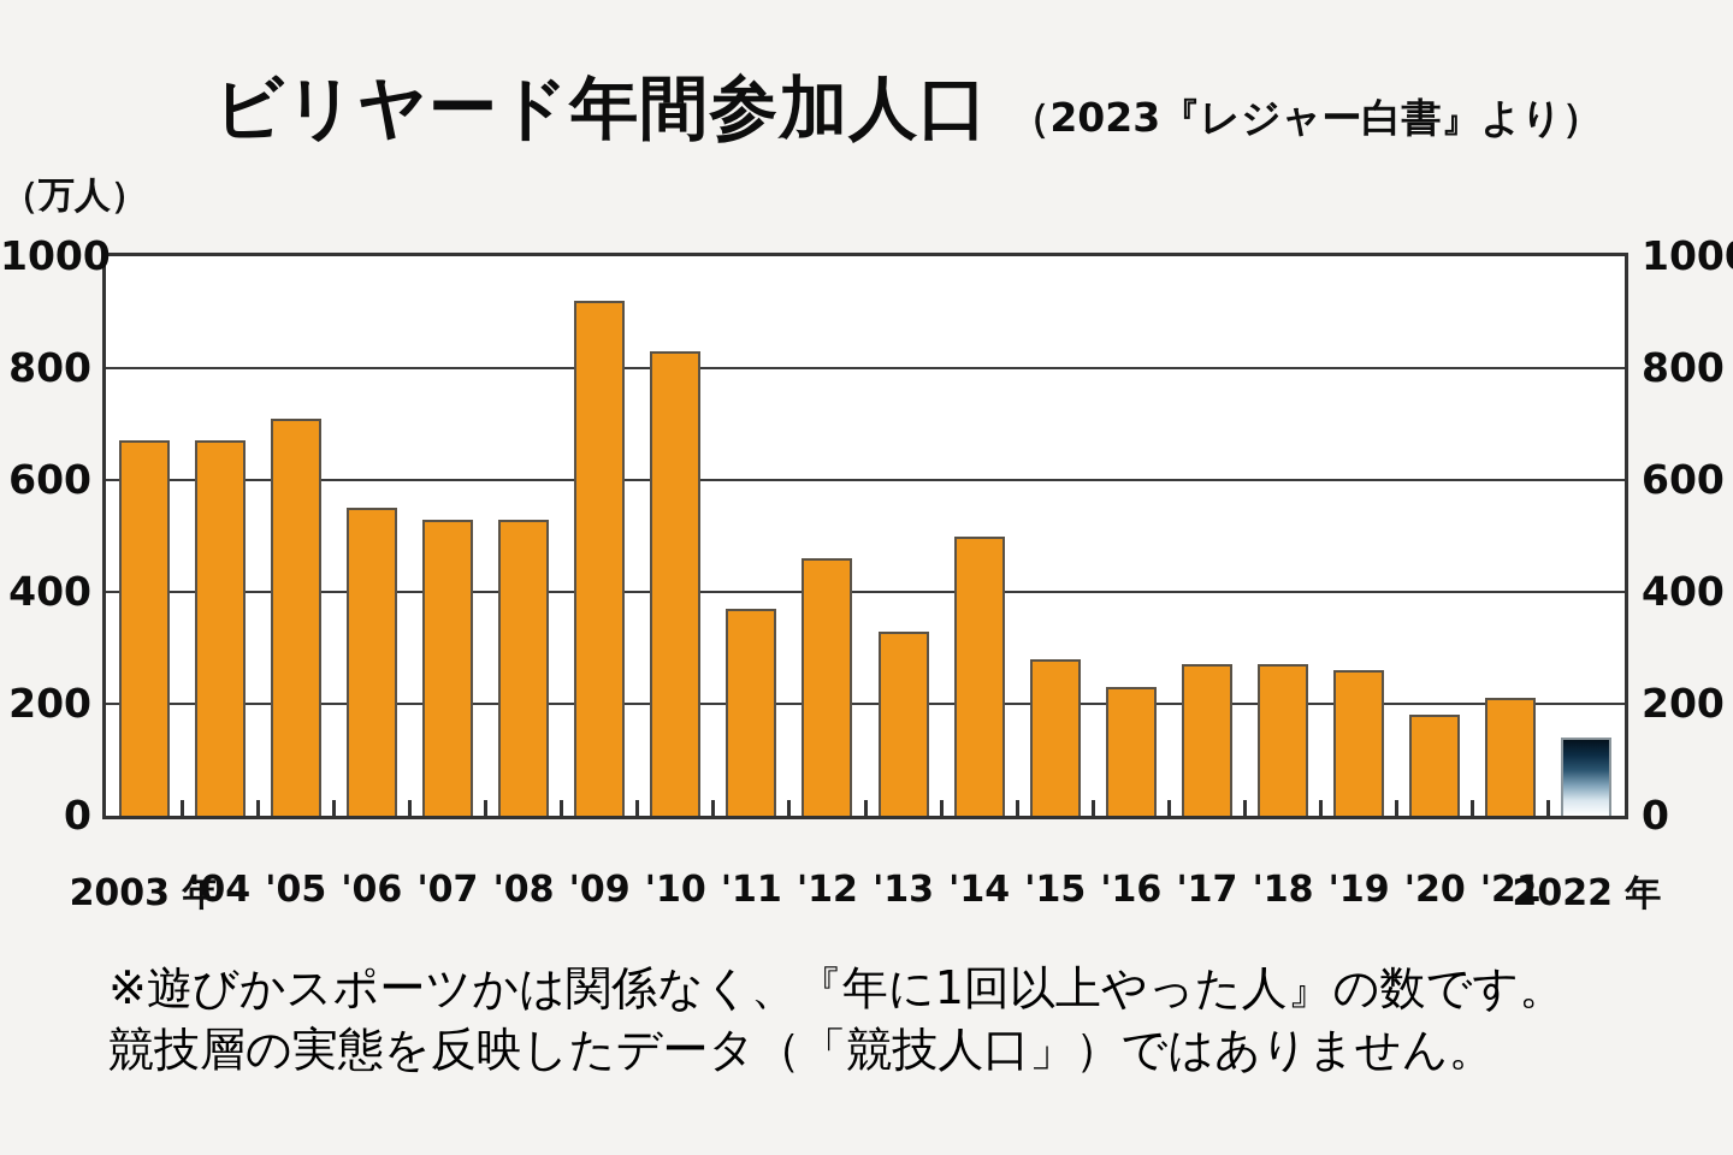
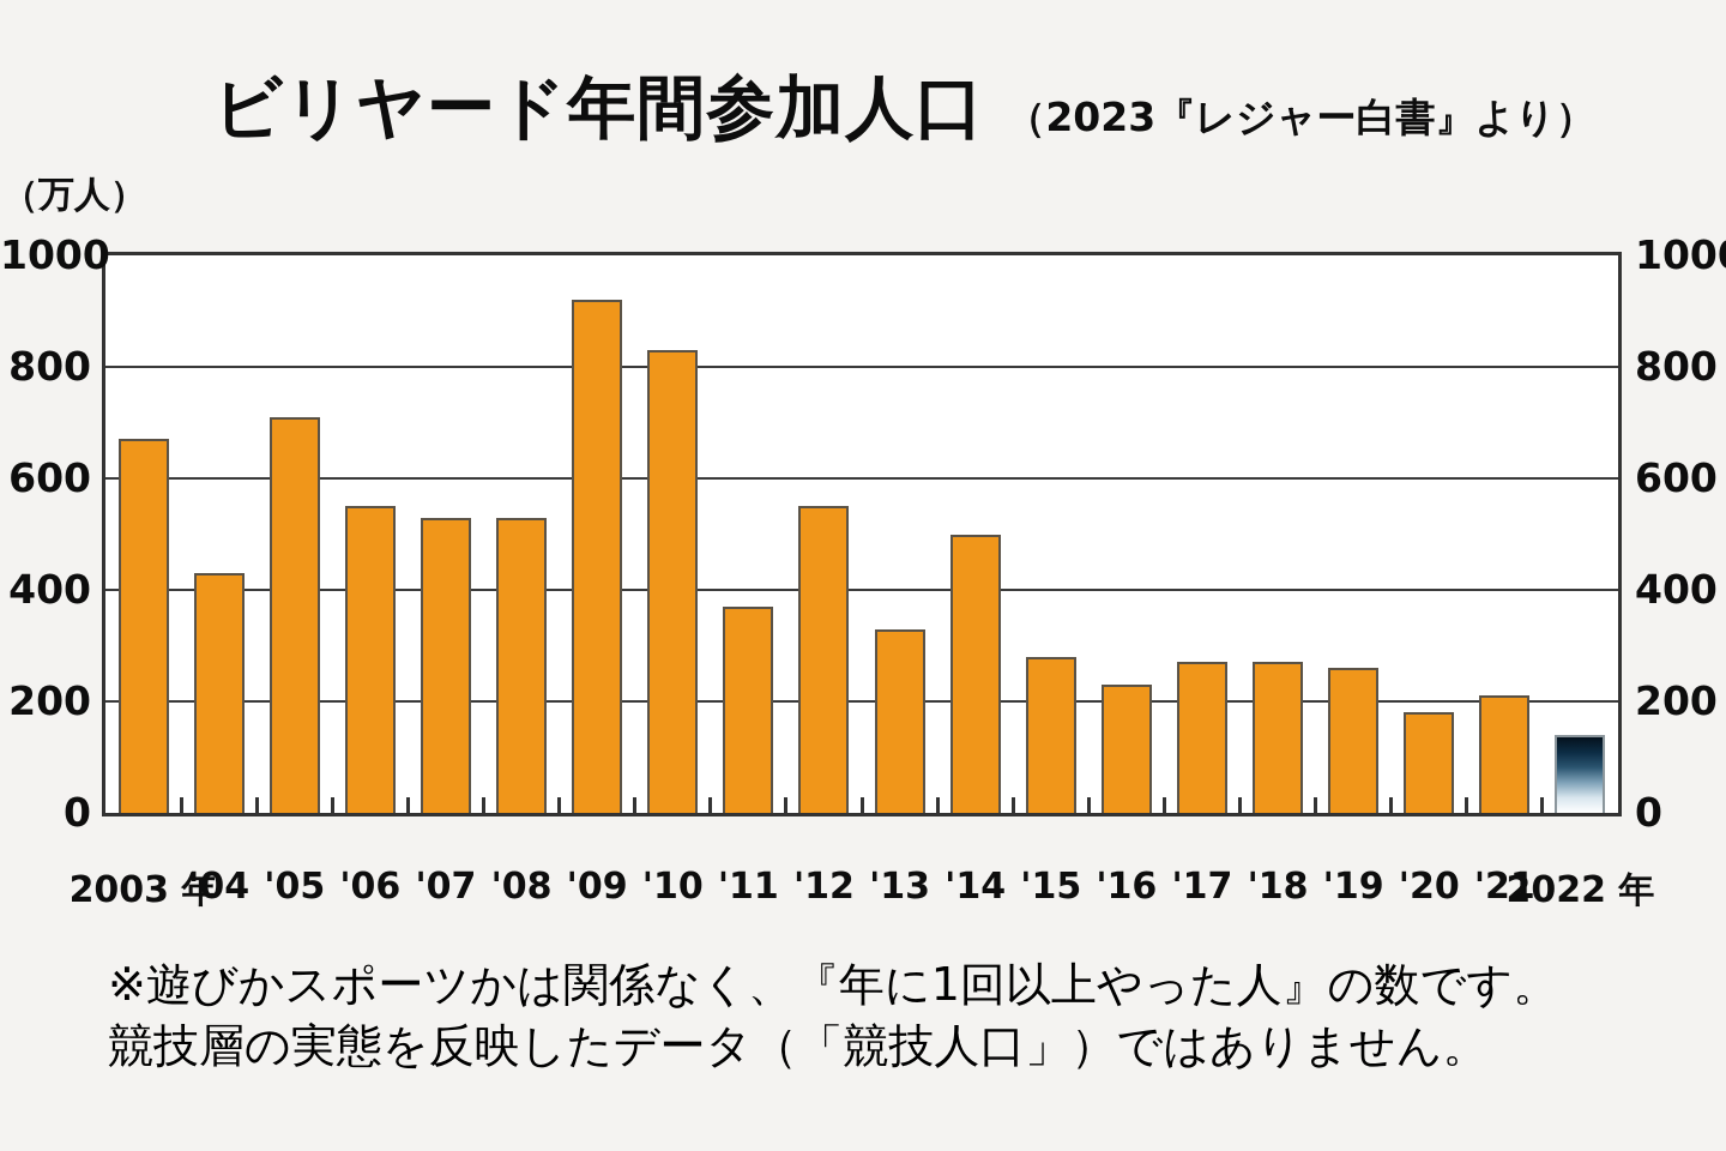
'04: 670 -> 430
'12: 460 -> 550
